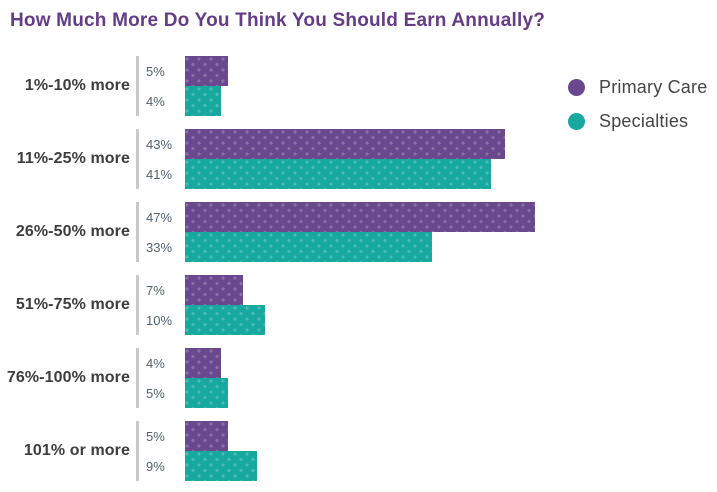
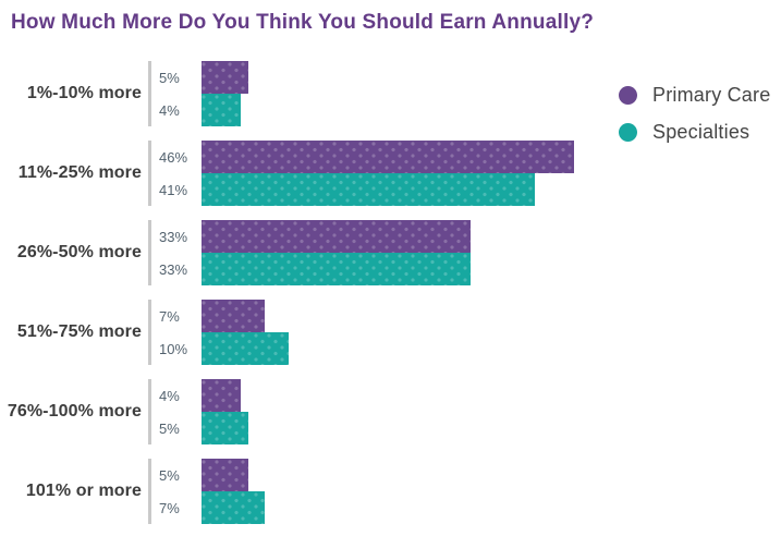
Primary Care/11%-25% more: 43% -> 46%
Primary Care/26%-50% more: 47% -> 33%
Specialties/101% or more: 9% -> 7%
